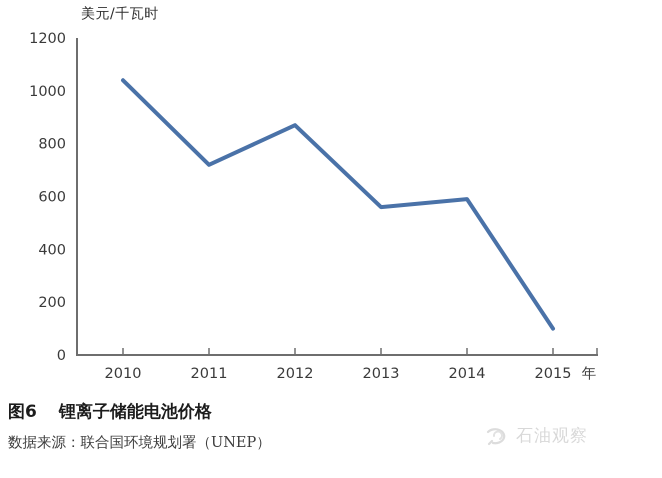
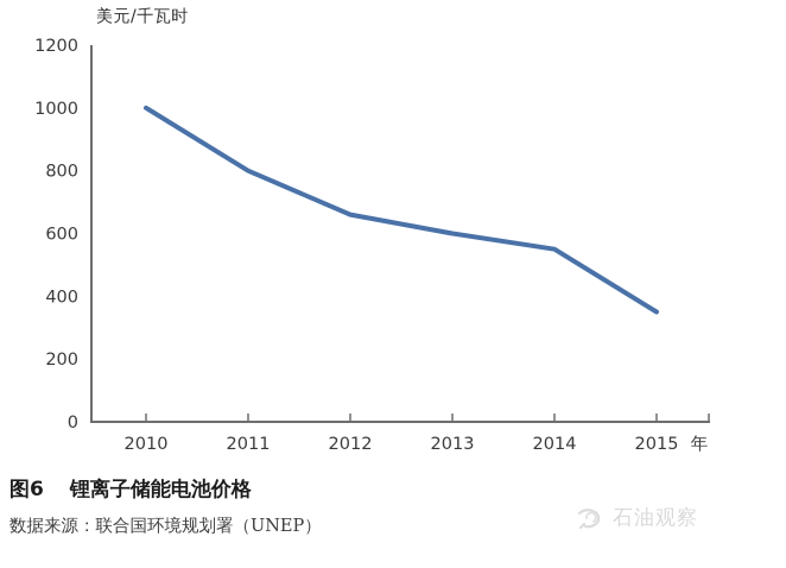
2010: 1040 -> 1000
2011: 720 -> 800
2012: 870 -> 660
2013: 560 -> 600
2014: 590 -> 550
2015: 100 -> 350
